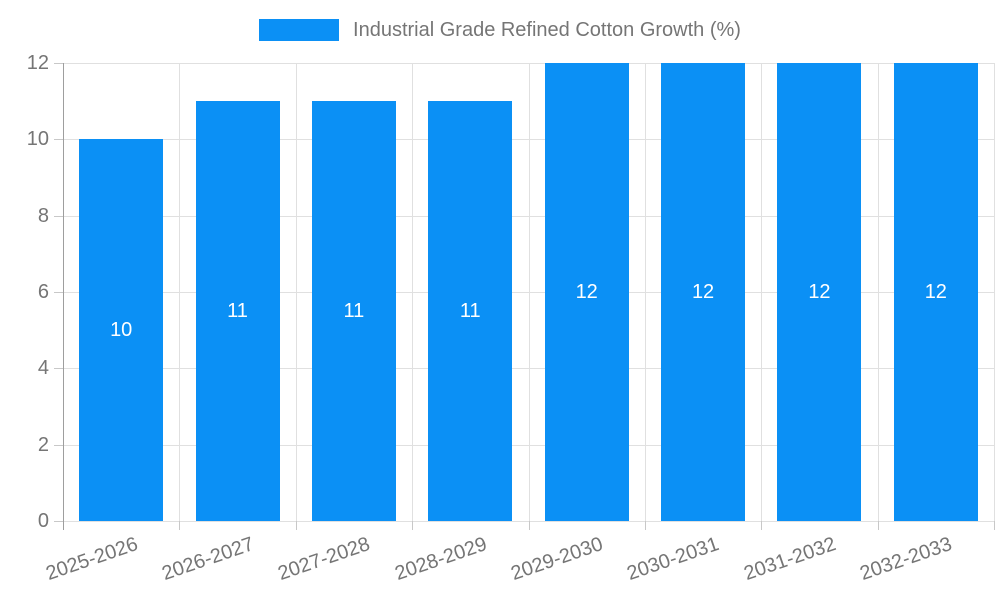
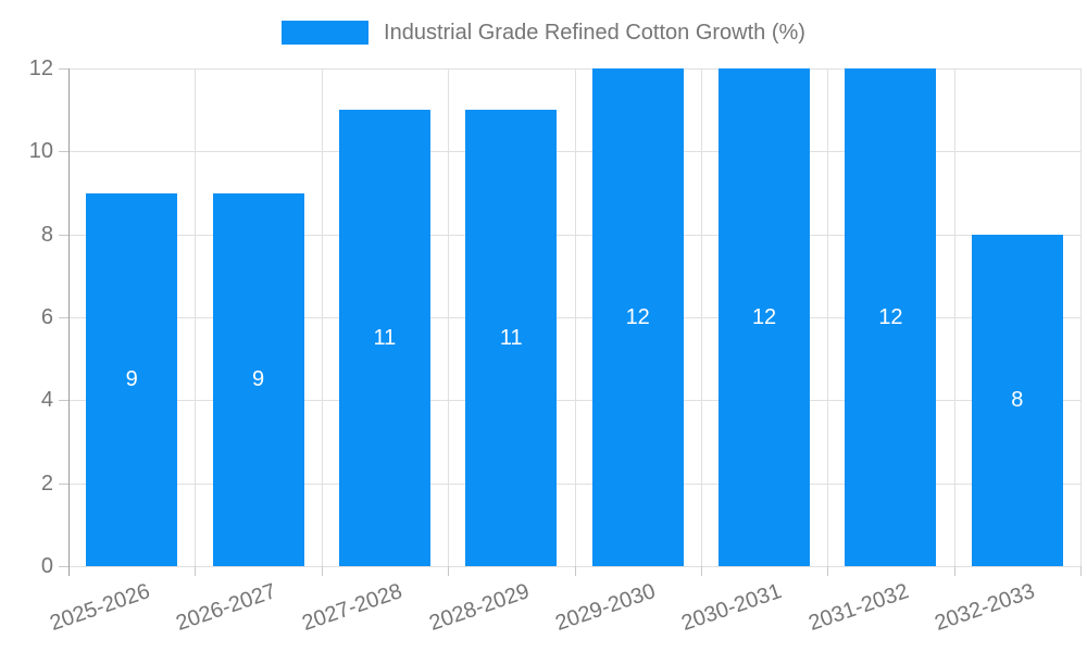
2025-2026: 10 -> 9
2026-2027: 11 -> 9
2032-2033: 12 -> 8
